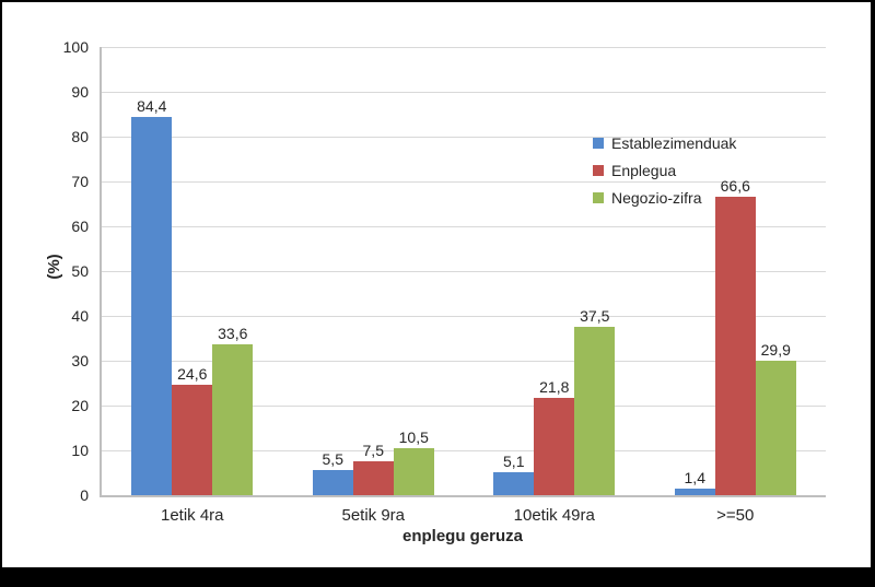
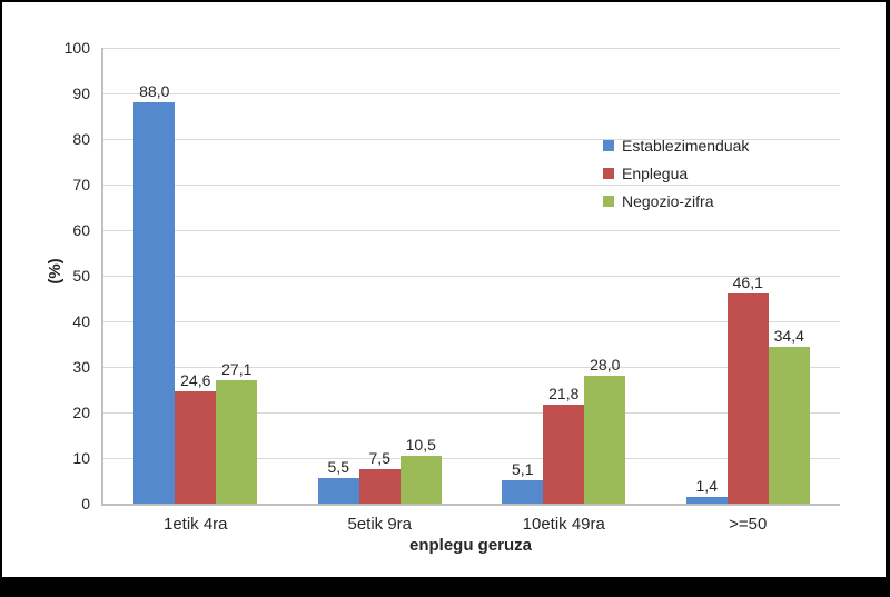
Establezimenduak/1etik 4ra: 84,4 -> 88,0
Negozio-zifra/1etik 4ra: 33,6 -> 27,1
Negozio-zifra/10etik 49ra: 37,5 -> 28,0
Enplegua/>=50: 66,6 -> 46,1
Negozio-zifra/>=50: 29,9 -> 34,4
